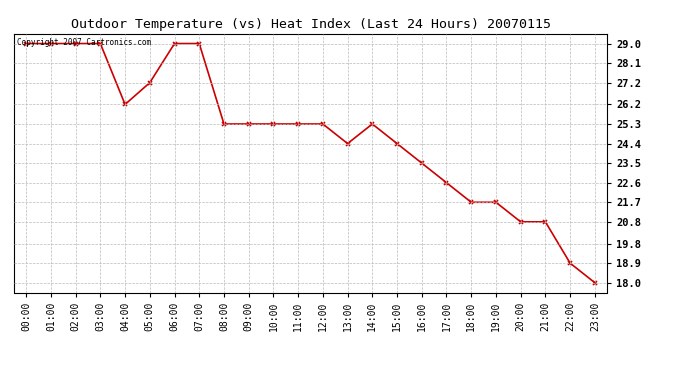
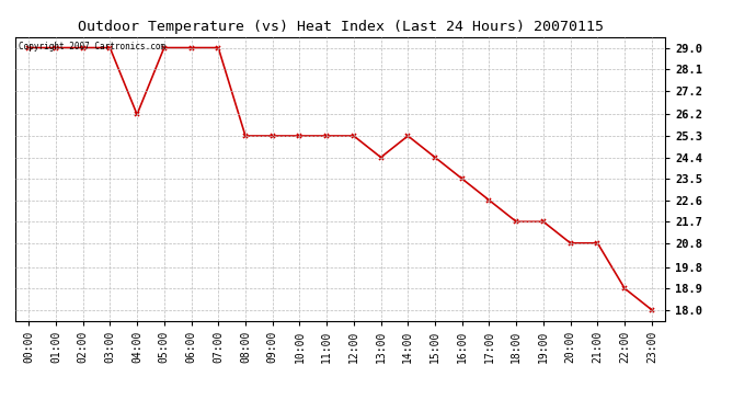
05:00: 27.2 -> 29.0
